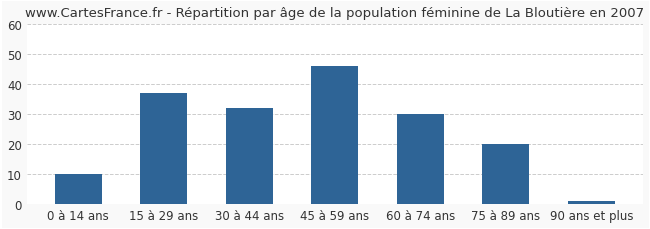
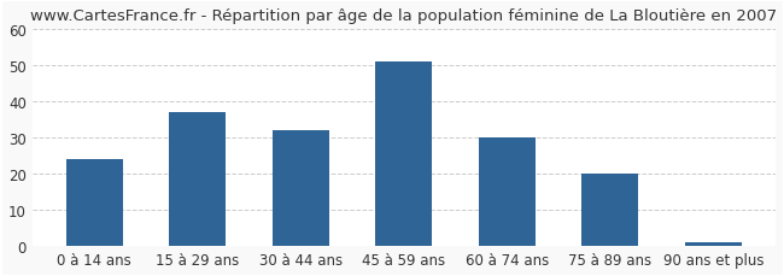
0 à 14 ans: 10 -> 24
45 à 59 ans: 46 -> 51
